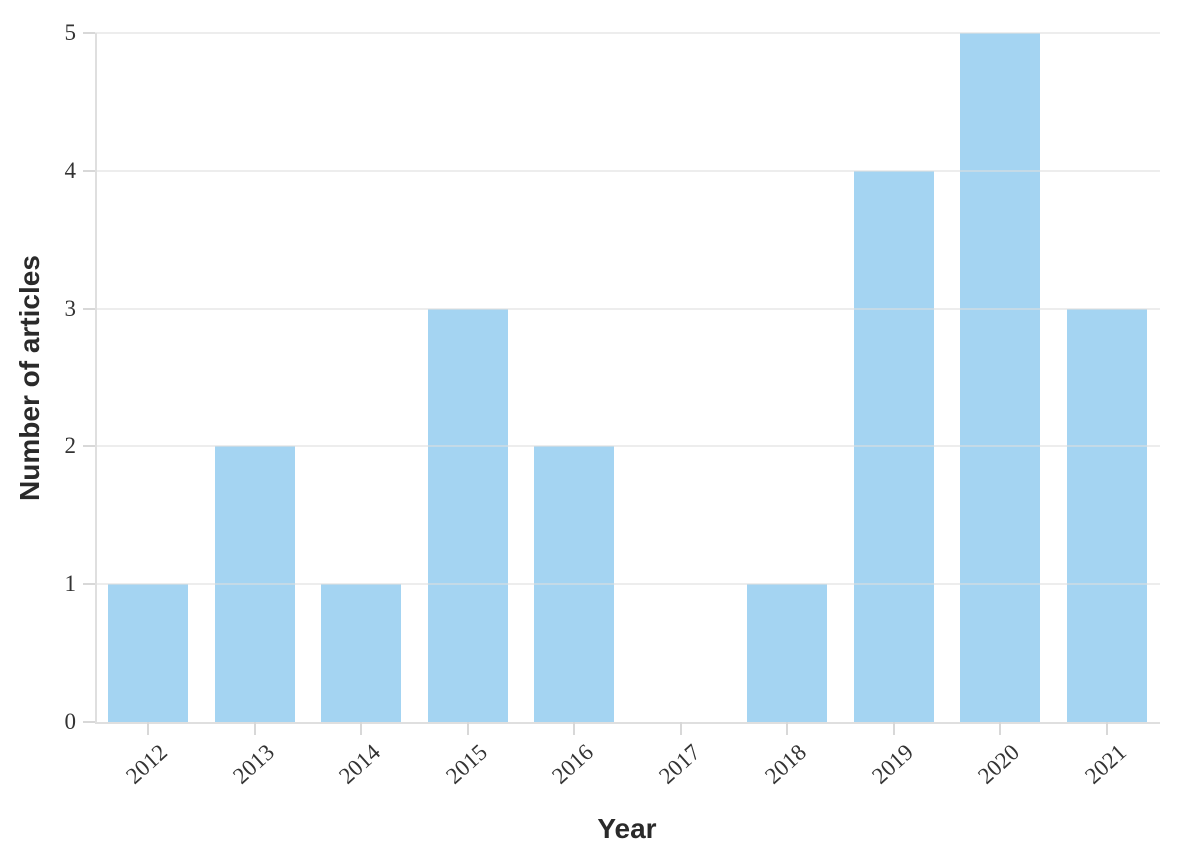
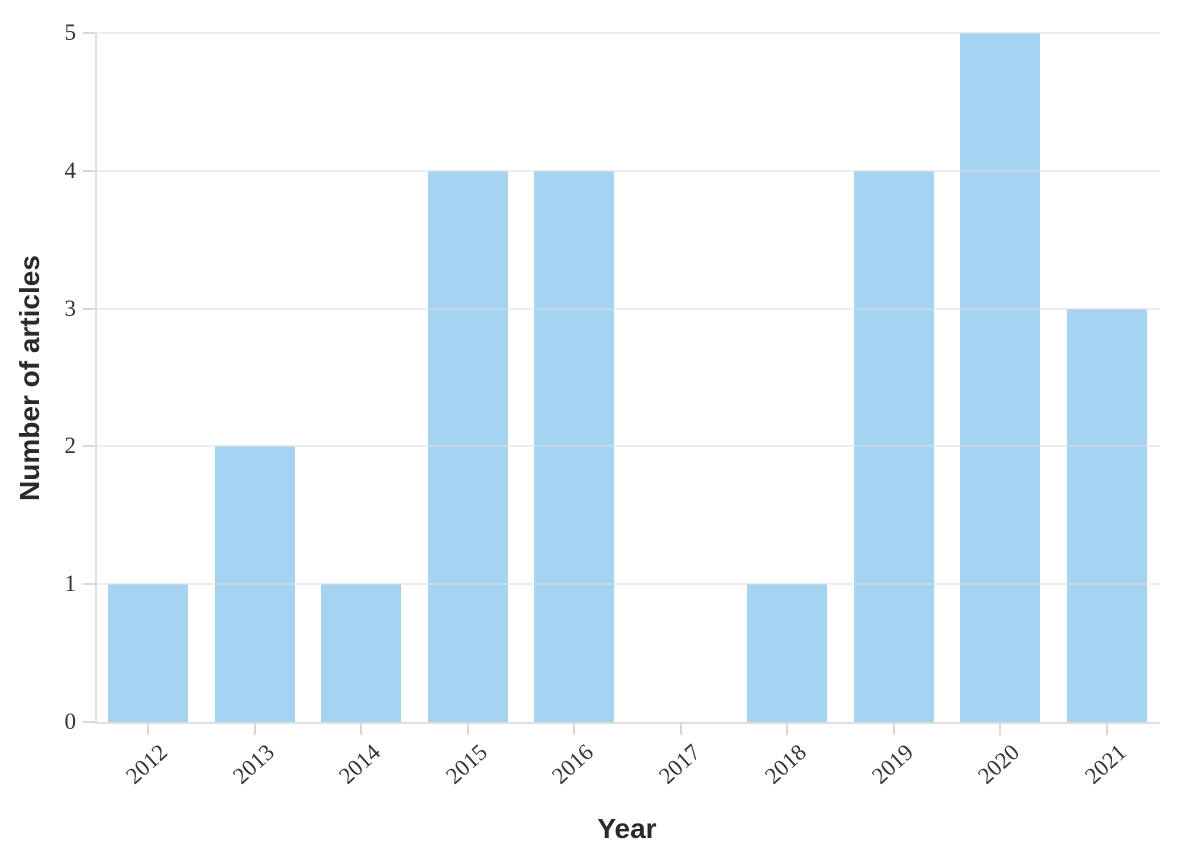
2015: 3 -> 4
2016: 2 -> 4
